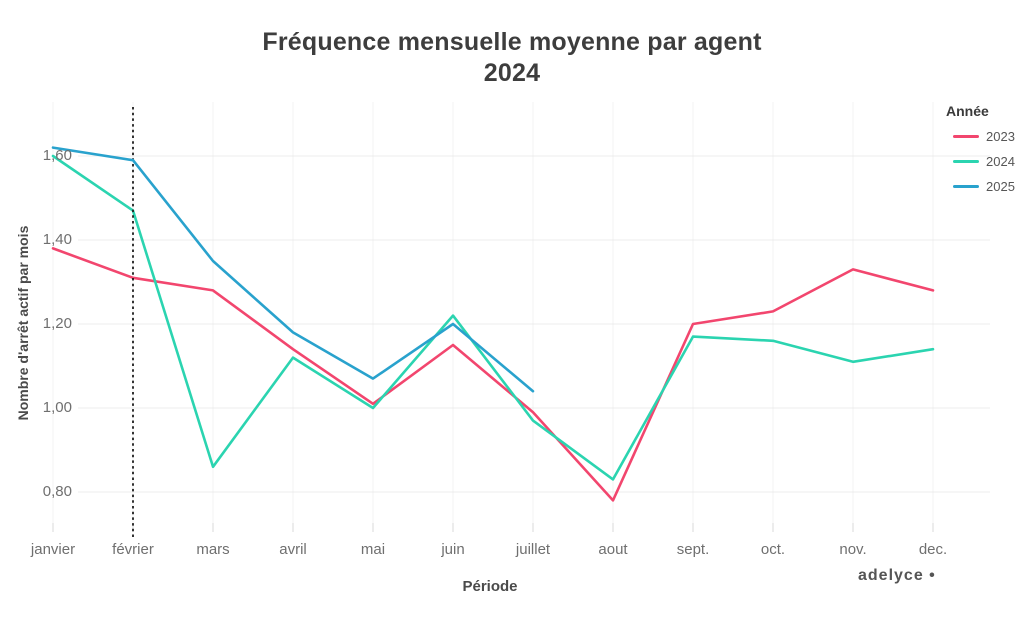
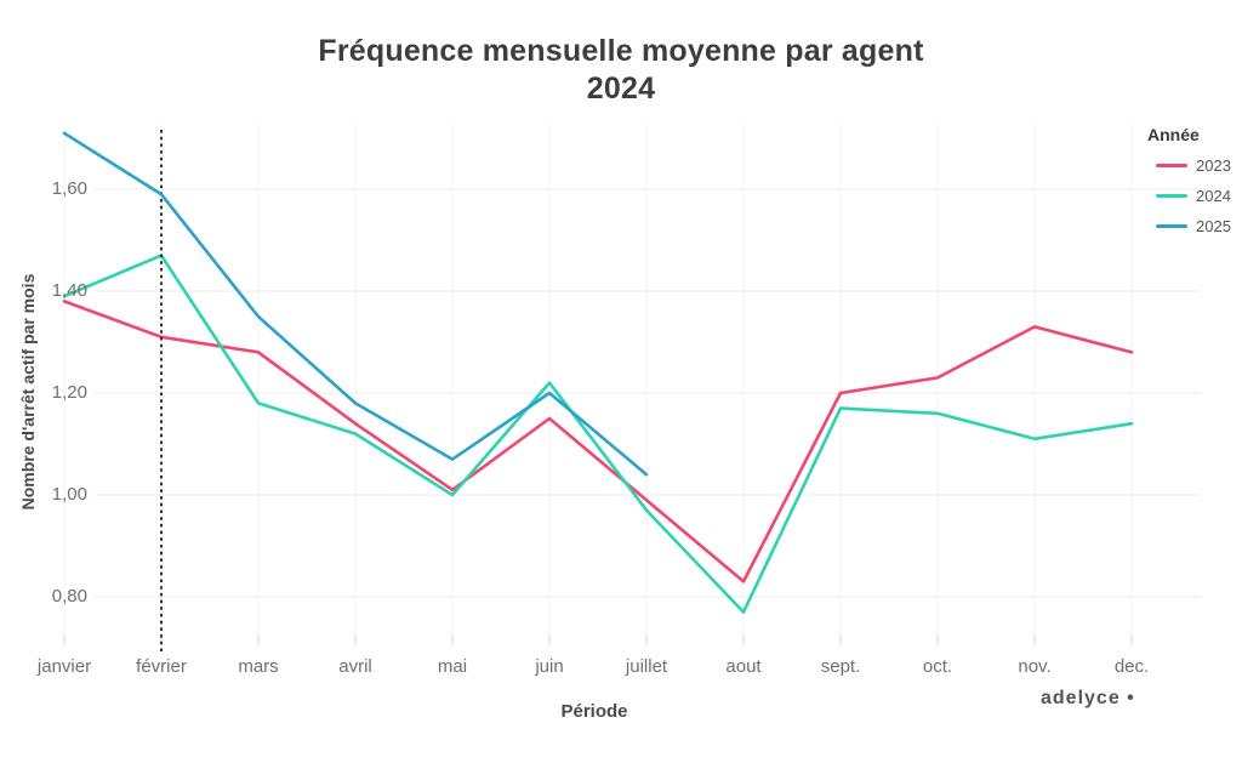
2024/janvier: 1,60 -> 1,39
2025/janvier: 1,62 -> 1,71
2024/mars: 0,86 -> 1,18
2023/aout: 0,78 -> 0,83
2024/aout: 0,83 -> 0,77
